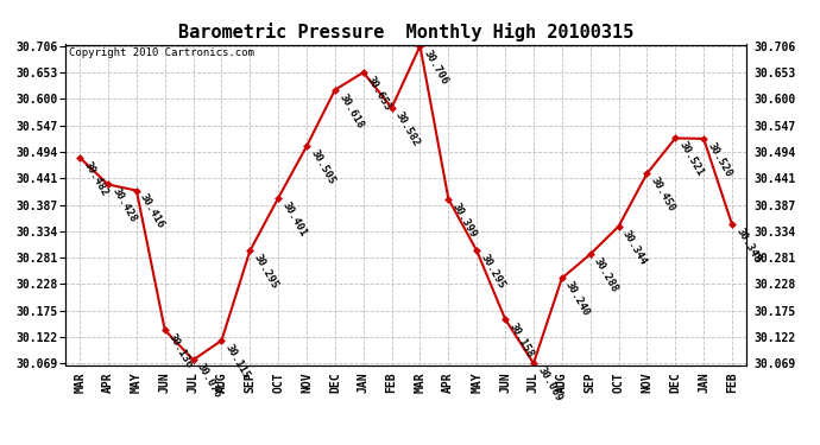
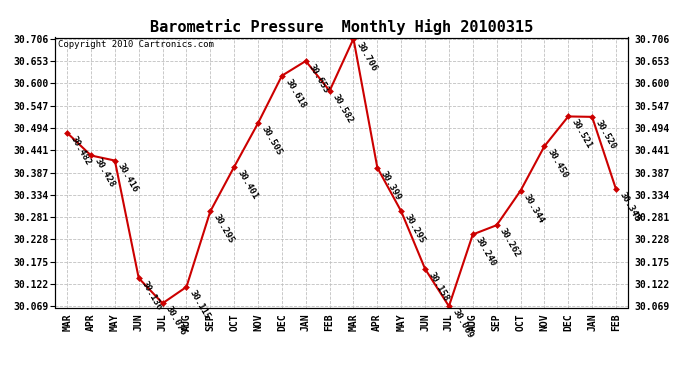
SEP: 30.288 -> 30.262
